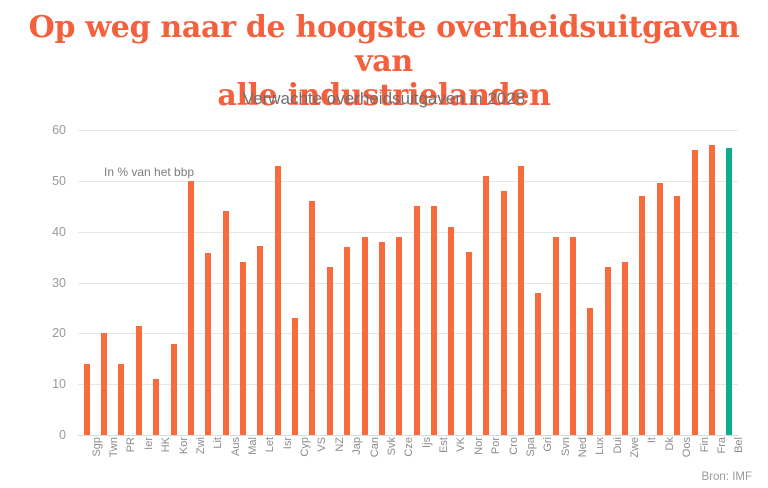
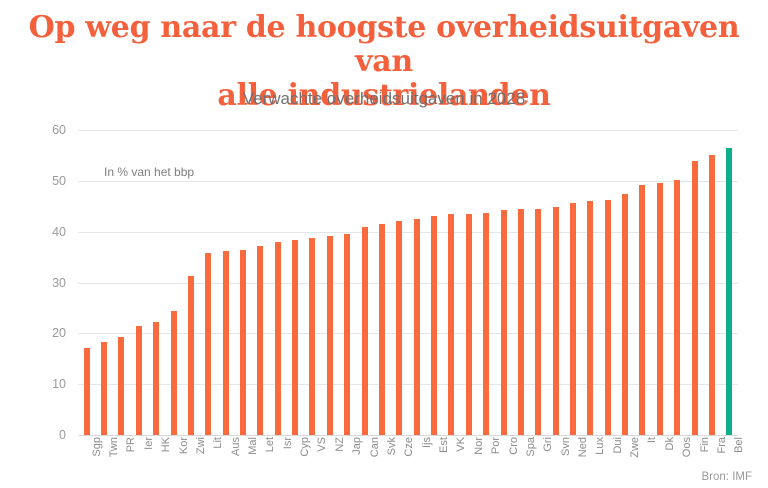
Sgp: 14 -> 17
Twn: 20 -> 18
PR: 14 -> 19
HK: 11 -> 22
Kor: 18 -> 24
Zwi: 50 -> 31
Aus: 44 -> 36
Mal: 34 -> 36
Isr: 53 -> 38
Cyp: 23 -> 38
VS: 46 -> 39
NZ: 33 -> 39
Jap: 37 -> 40
Can: 39 -> 41
Svk: 38 -> 42
Cze: 39 -> 42
Ijs: 45 -> 42
Est: 45 -> 43
VK: 41 -> 43
Nor: 36 -> 44
Por: 51 -> 44
Cro: 48 -> 44
Spa: 53 -> 44
Gri: 28 -> 44
Svn: 39 -> 45
Ned: 39 -> 46
Lux: 25 -> 46
Dui: 33 -> 46
Zwe: 34 -> 47
It: 47 -> 49
Oos: 47 -> 50
Fin: 56 -> 54
Fra: 57 -> 55
